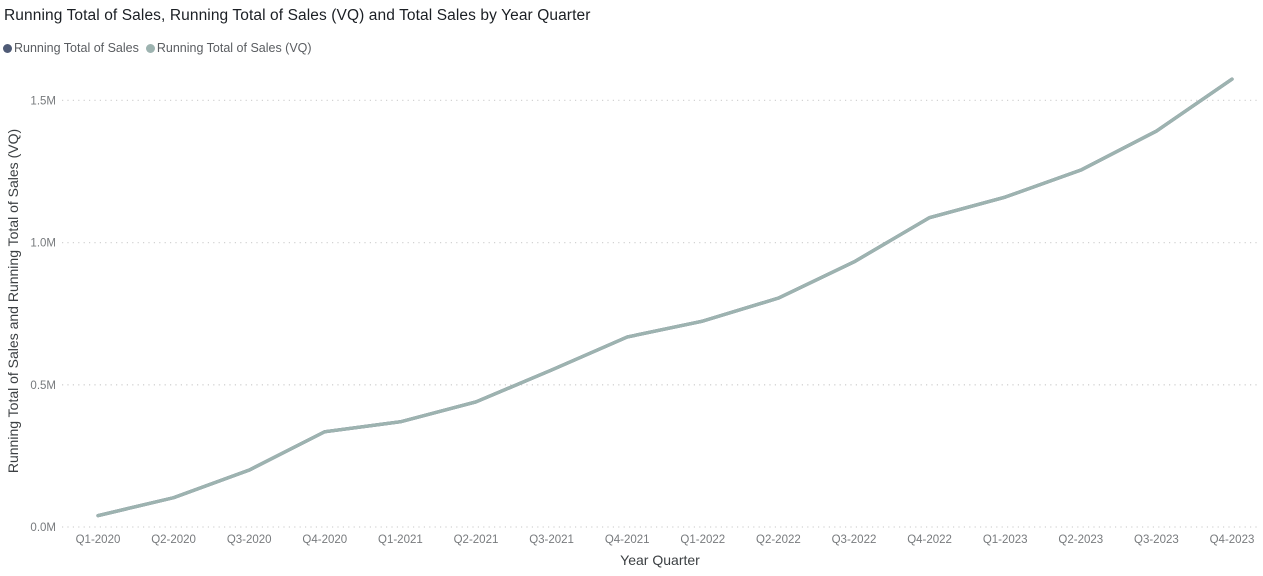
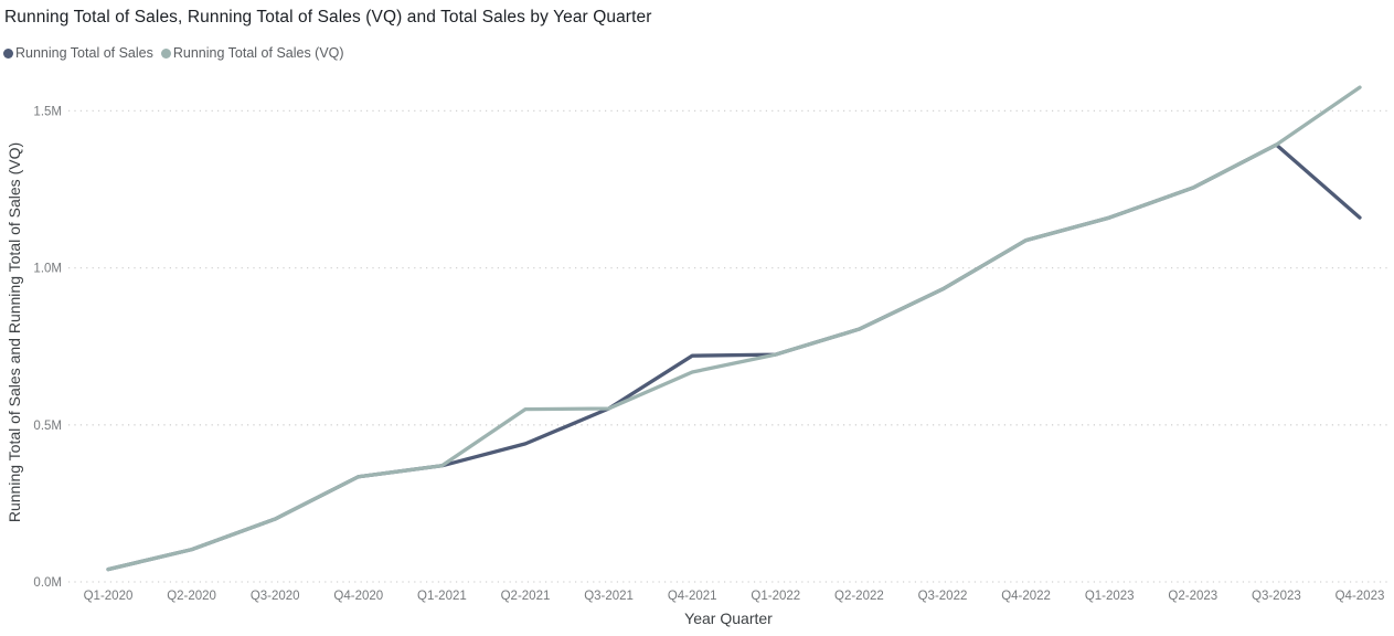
Running Total of Sales (VQ)/Q2-2021: 0.44M -> 0.55M
Running Total of Sales/Q4-2021: 0.67M -> 0.72M
Running Total of Sales/Q4-2023: 1.58M -> 1.16M
